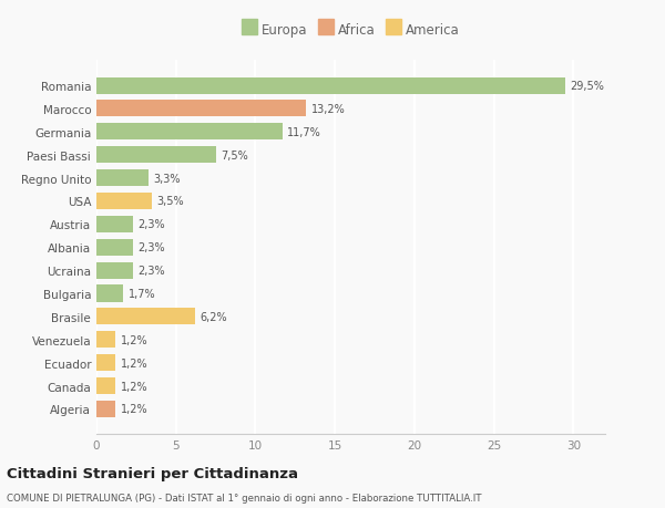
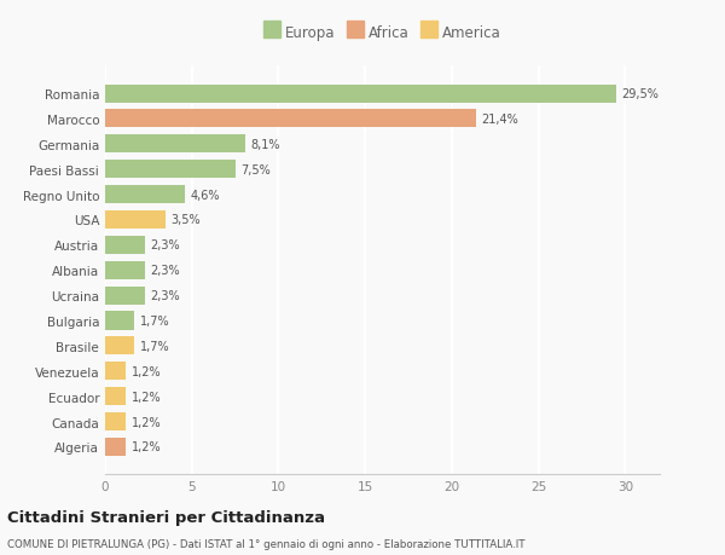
Marocco: 13,2% -> 21,4%
Germania: 11,7% -> 8,1%
Regno Unito: 3,3% -> 4,6%
Brasile: 6,2% -> 1,7%
